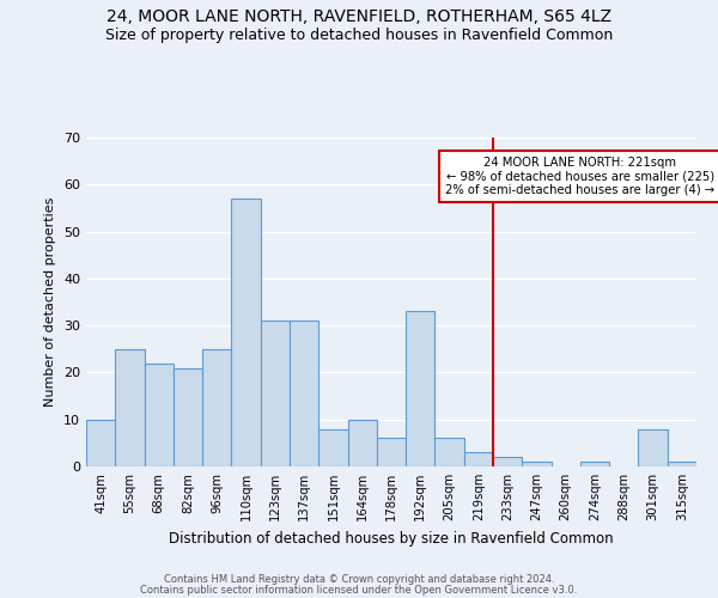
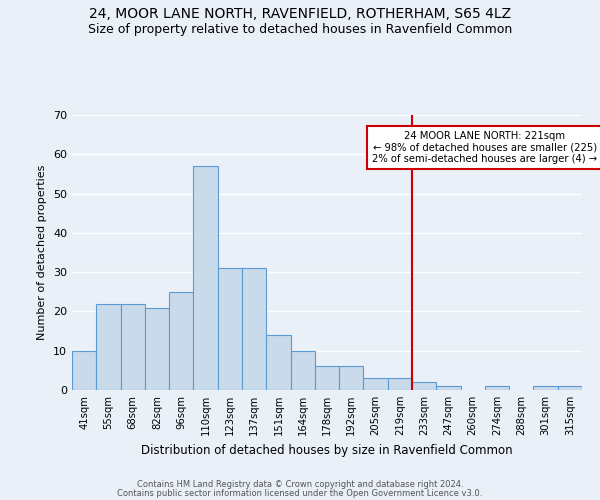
55sqm: 25 -> 22
151sqm: 8 -> 14
192sqm: 33 -> 6
205sqm: 6 -> 3
301sqm: 8 -> 1
